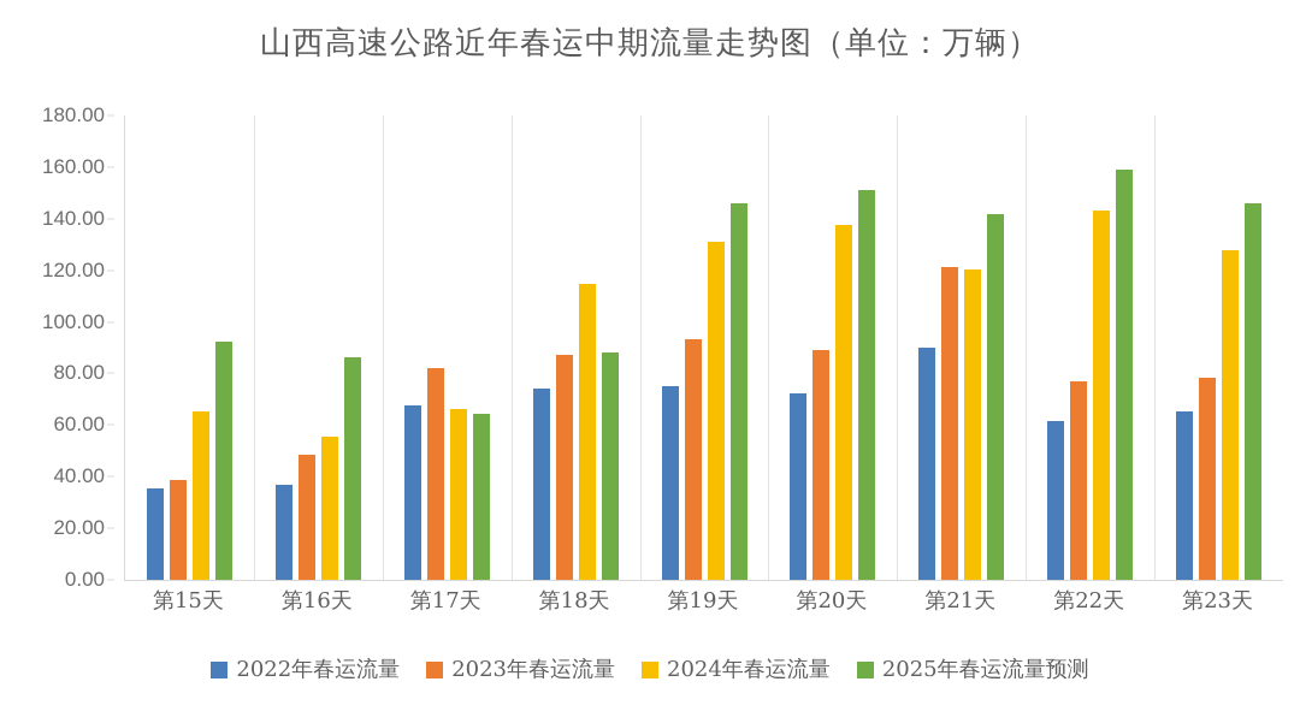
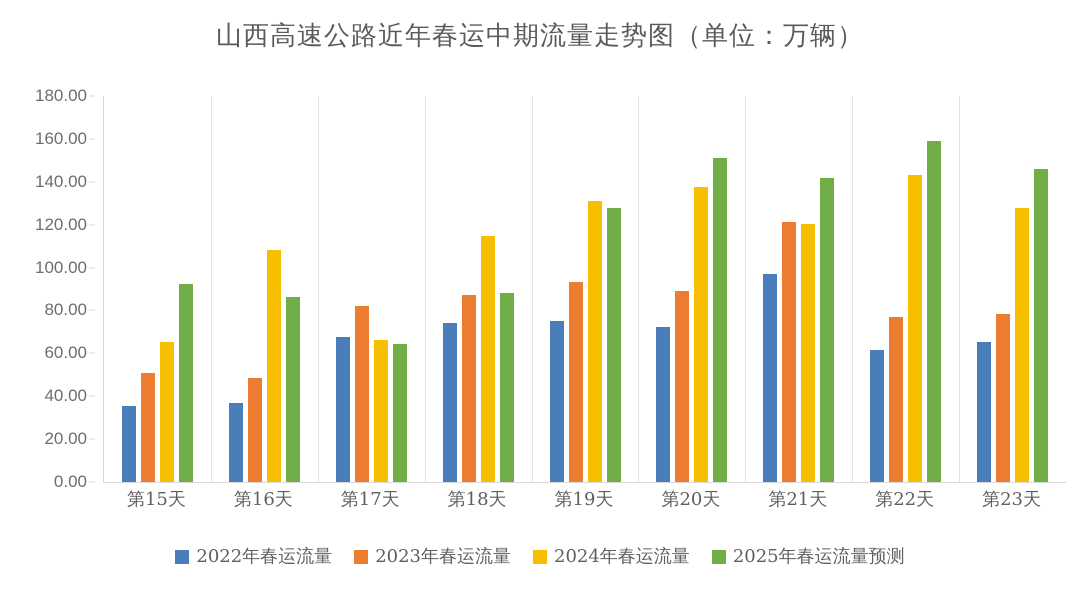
2023年春运流量/第15天: 39 -> 51
2024年春运流量/第16天: 56 -> 108
2025年春运流量预测/第19天: 146 -> 128
2022年春运流量/第21天: 90 -> 97
